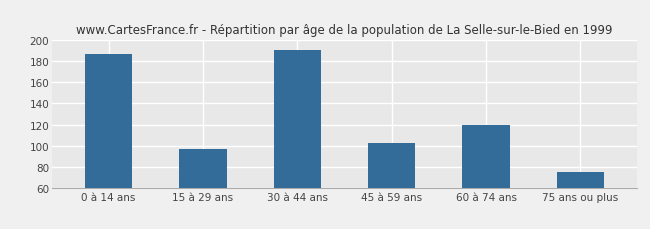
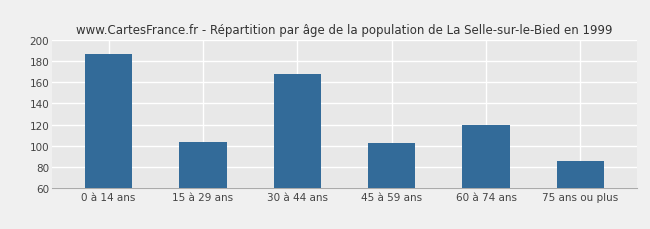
15 à 29 ans: 97 -> 103
30 à 44 ans: 191 -> 168
75 ans ou plus: 75 -> 85
